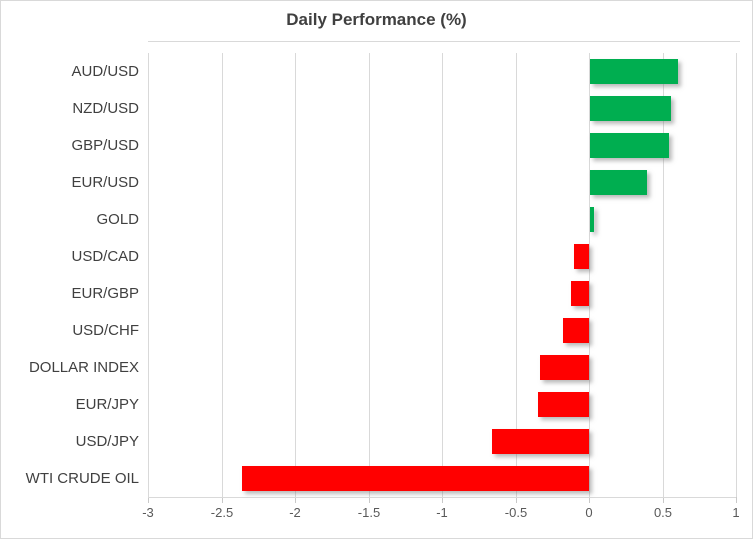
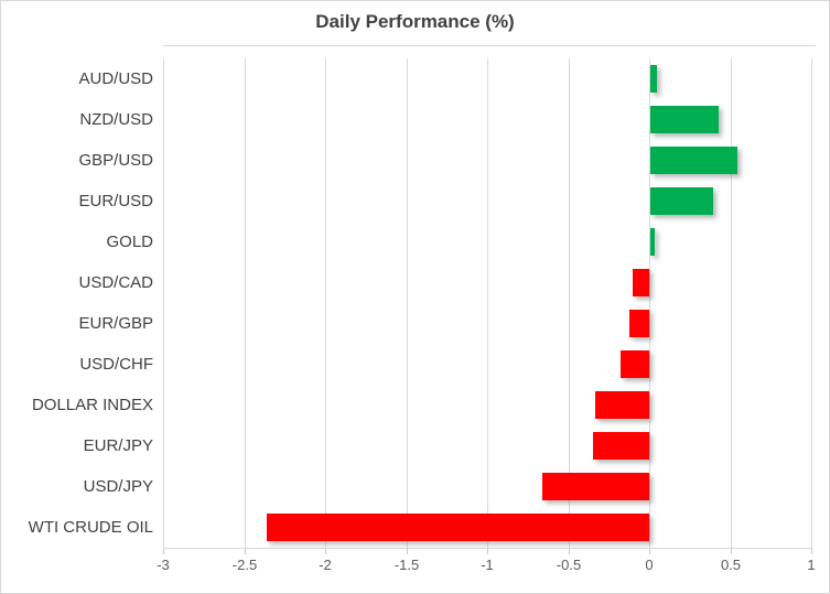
AUD/USD: 0.60 -> 0.04
NZD/USD: 0.55 -> 0.42
